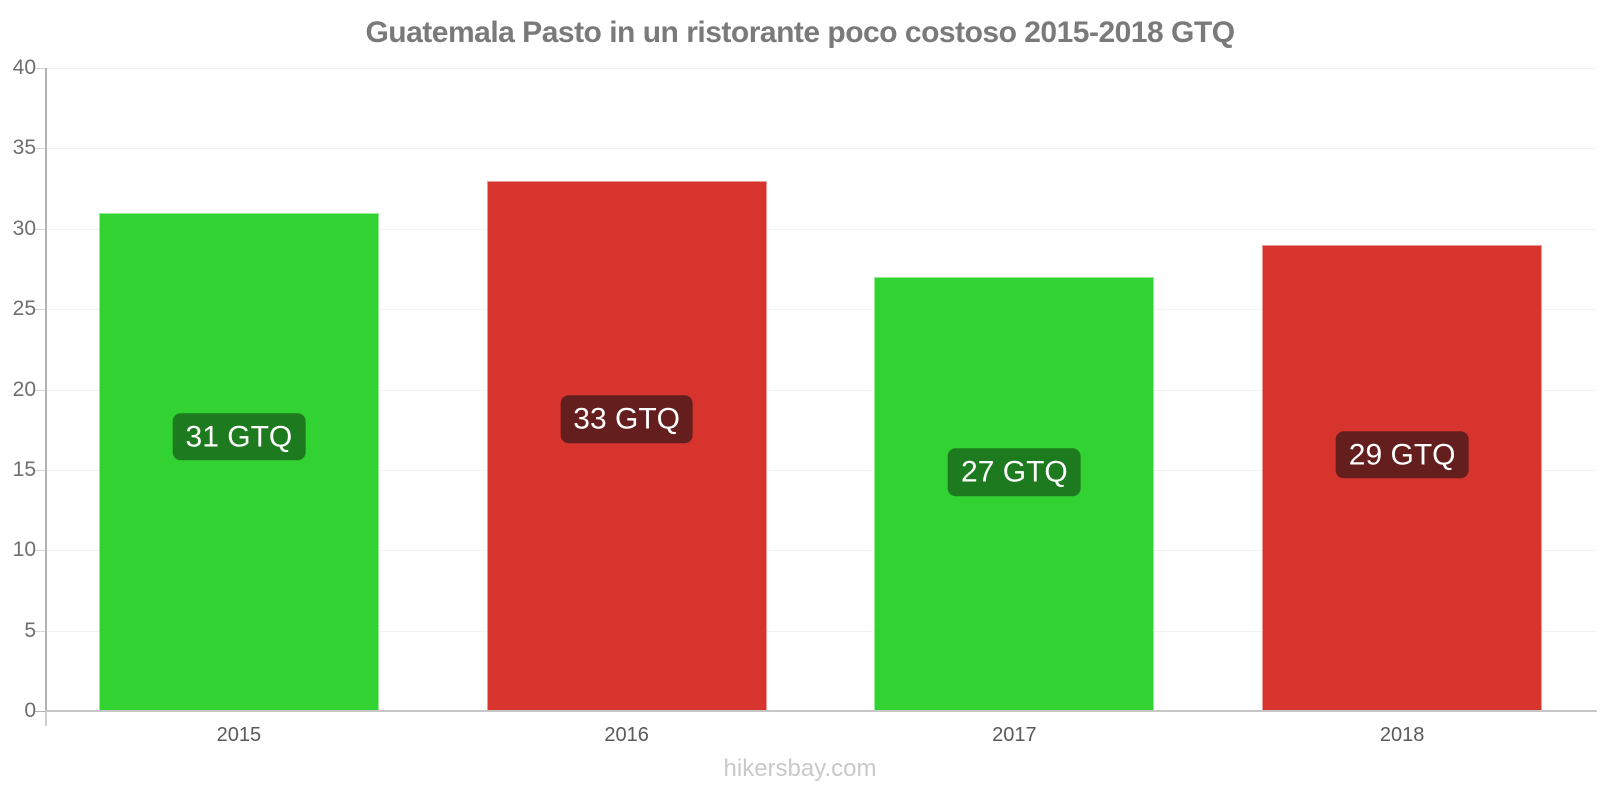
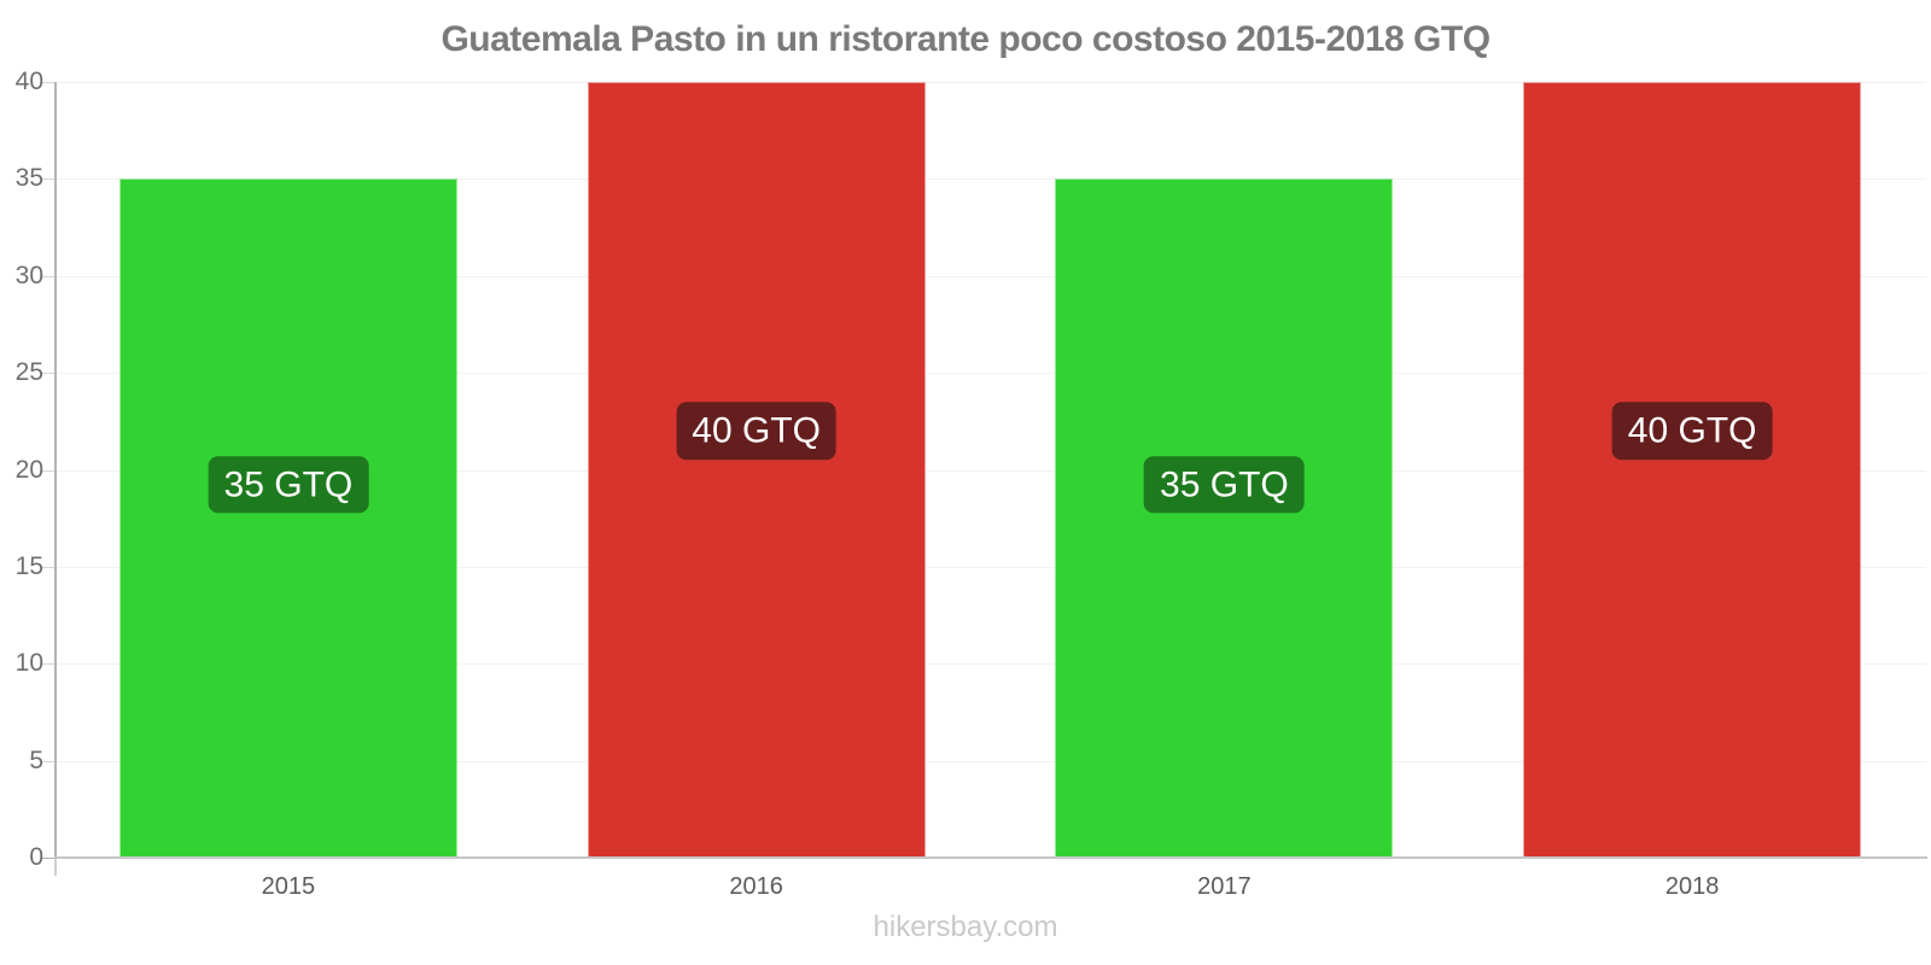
2015: 31 -> 35
2016: 33 -> 40
2017: 27 -> 35
2018: 29 -> 40
